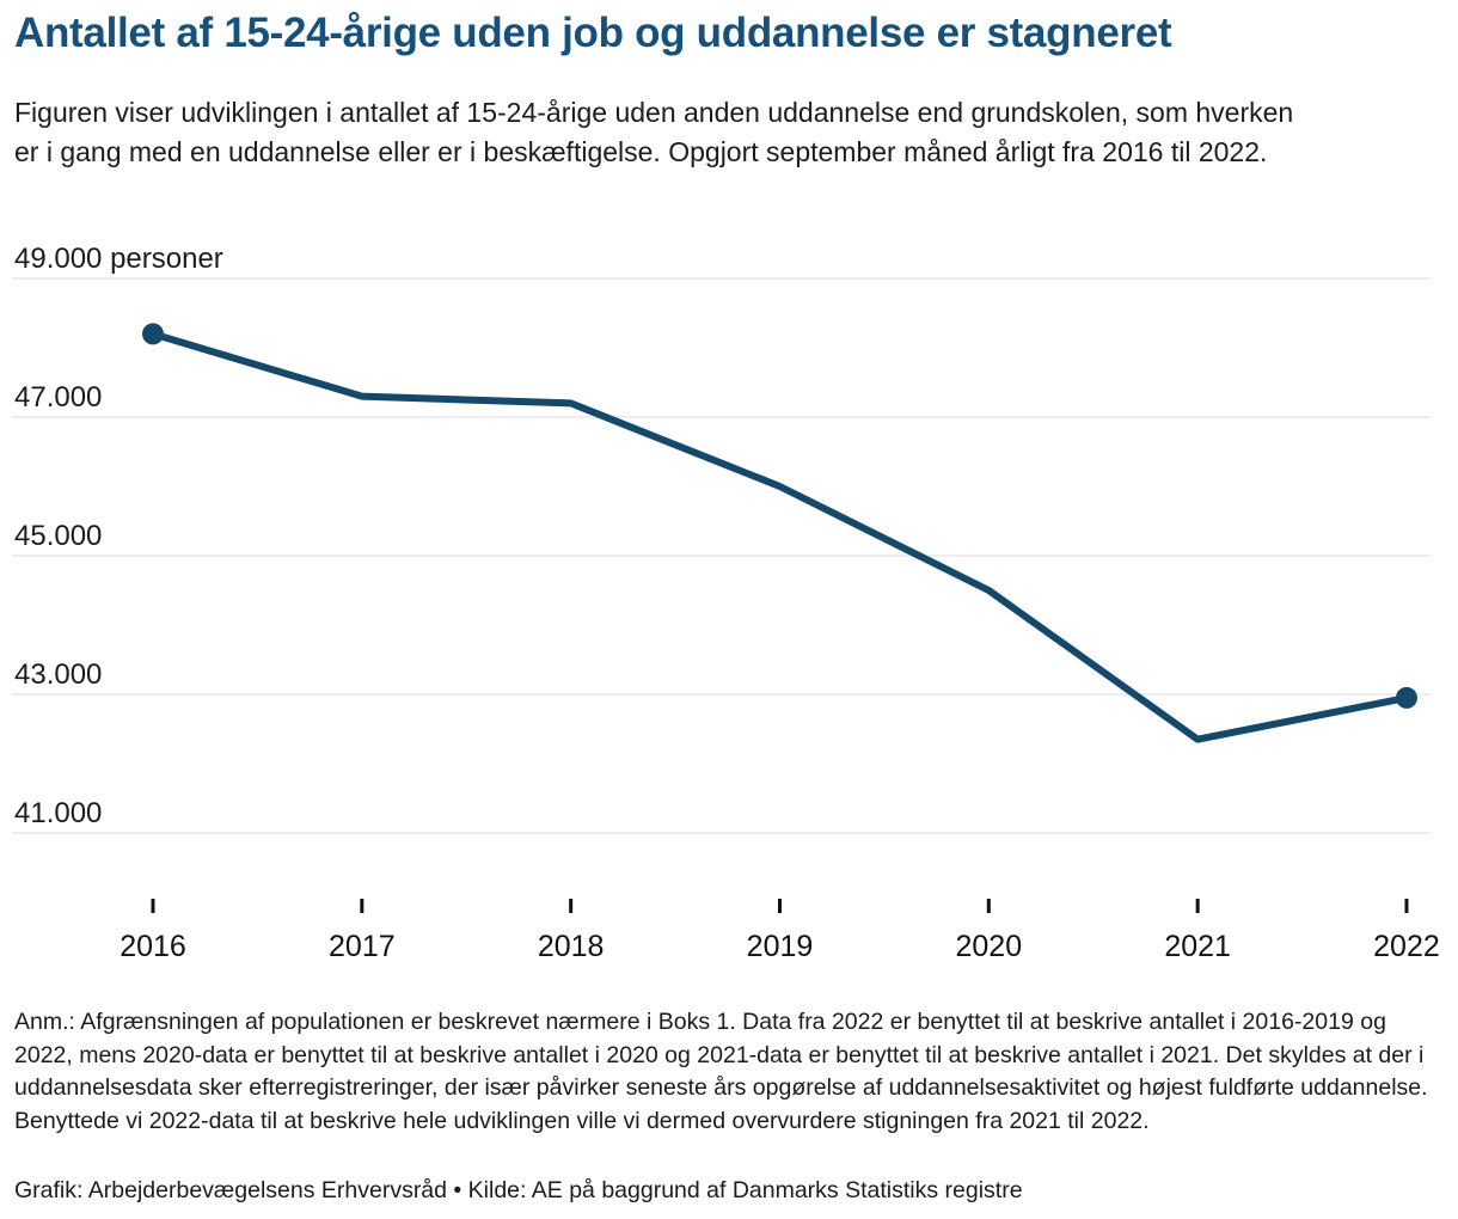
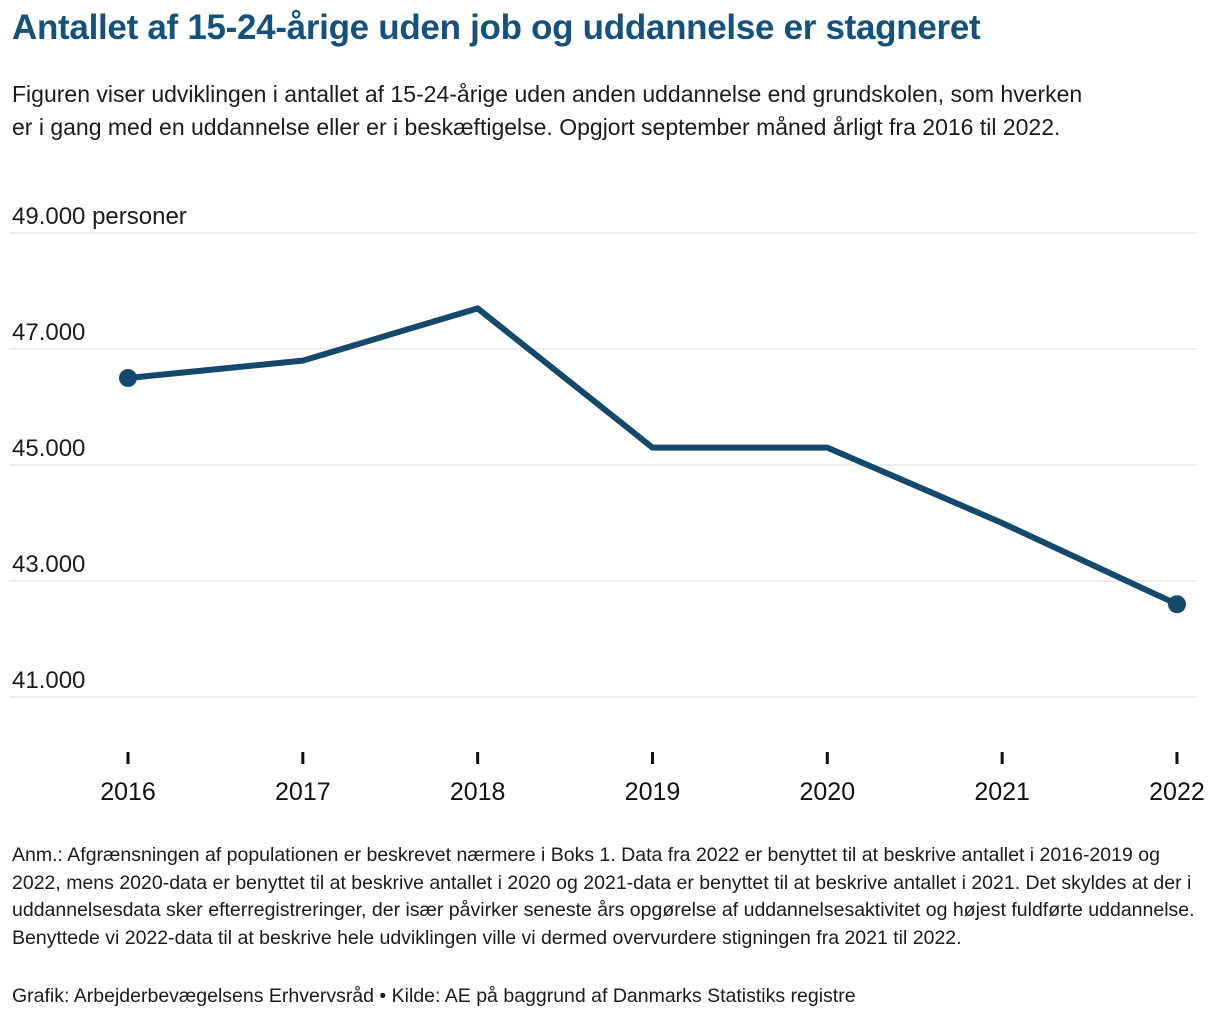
2016: 48200 -> 46500
2017: 47300 -> 46800
2018: 47200 -> 47700
2019: 46000 -> 45300
2020: 44500 -> 45300
2021: 42400 -> 44000
2022: 43000 -> 42600
